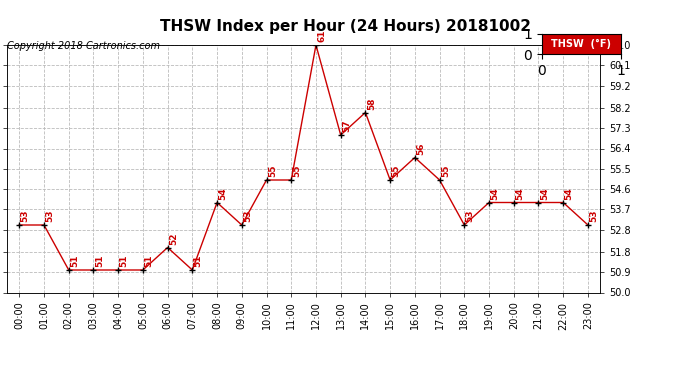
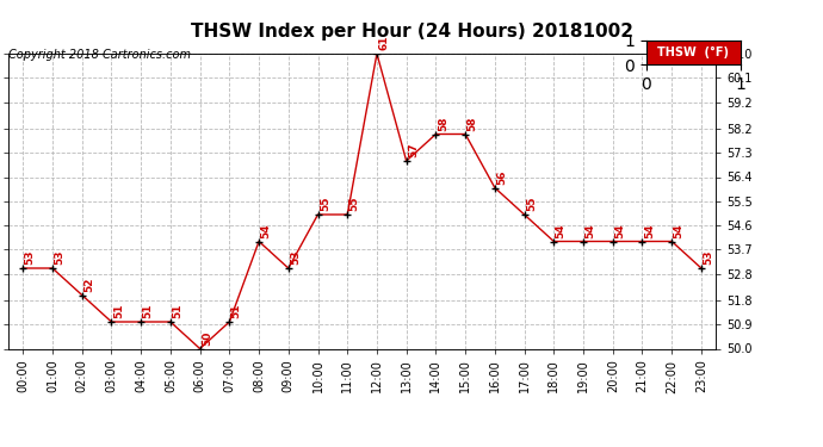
02:00: 51 -> 52
06:00: 52 -> 50
15:00: 55 -> 58
18:00: 53 -> 54
